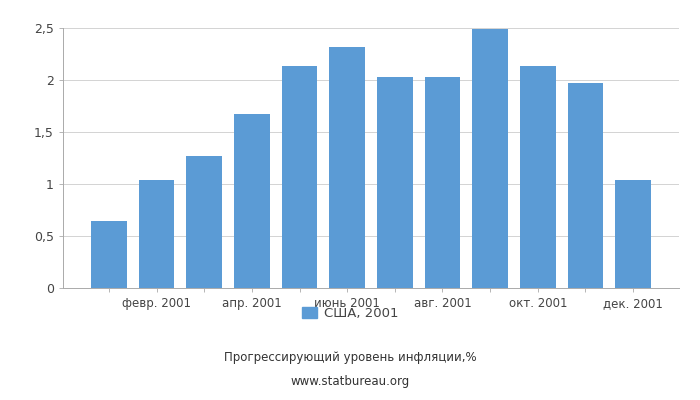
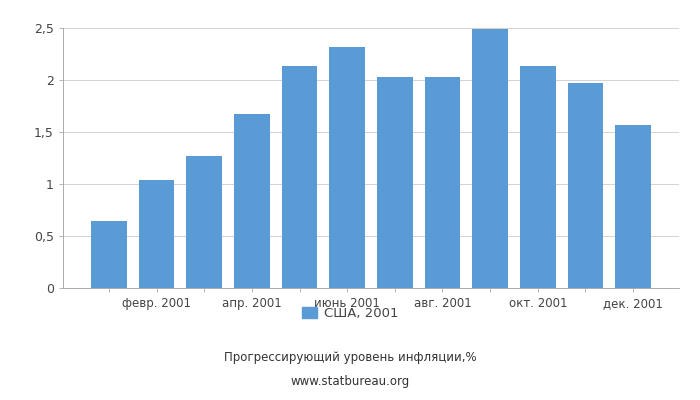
дек. 2001: 1,04 -> 1,57
